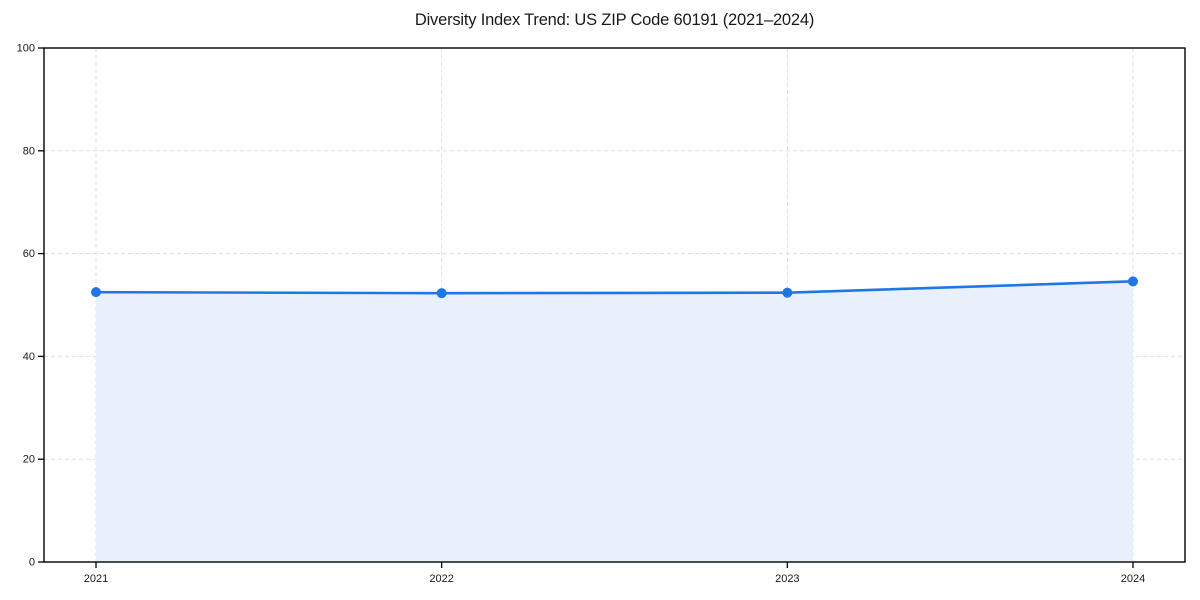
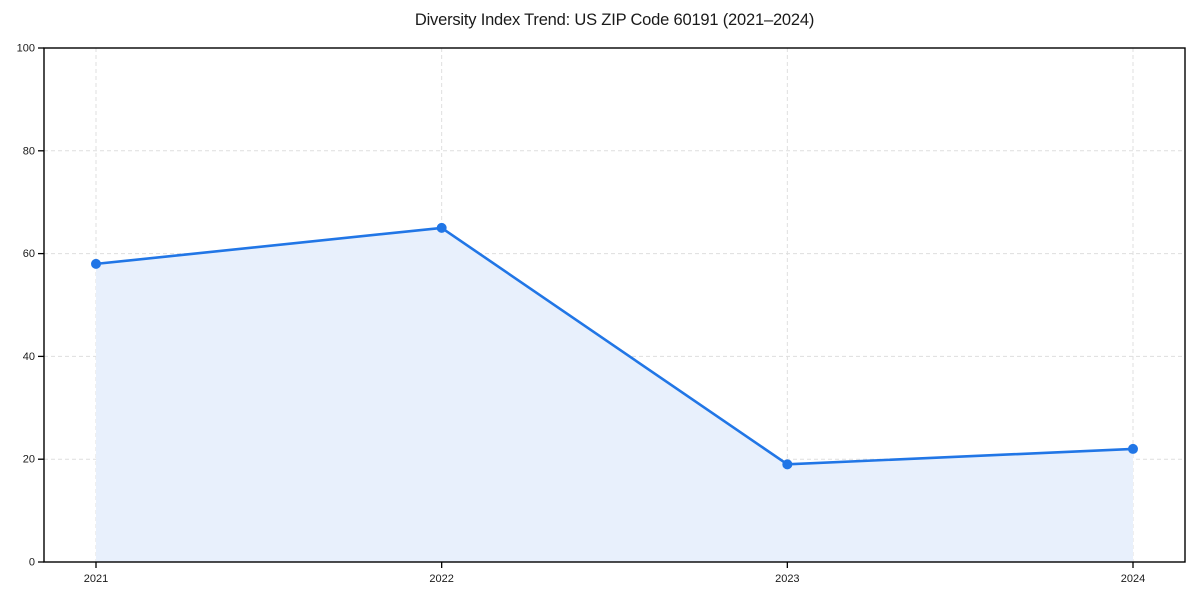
2021: 52 -> 58
2022: 52 -> 65
2023: 52 -> 19
2024: 55 -> 22
